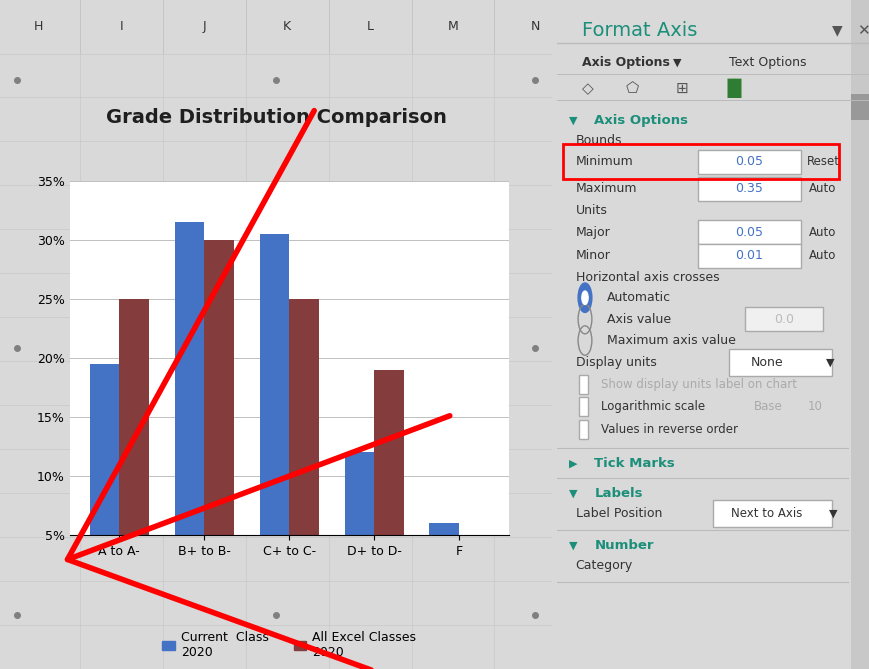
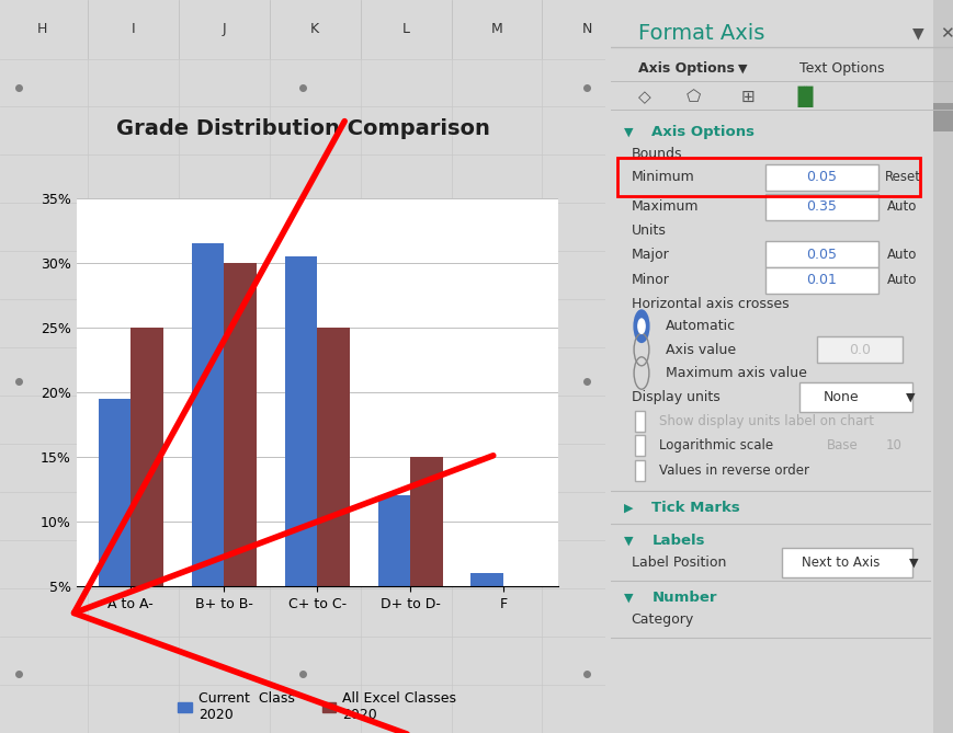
All Excel Classes 2020/D+ to D-: 19% -> 15%
